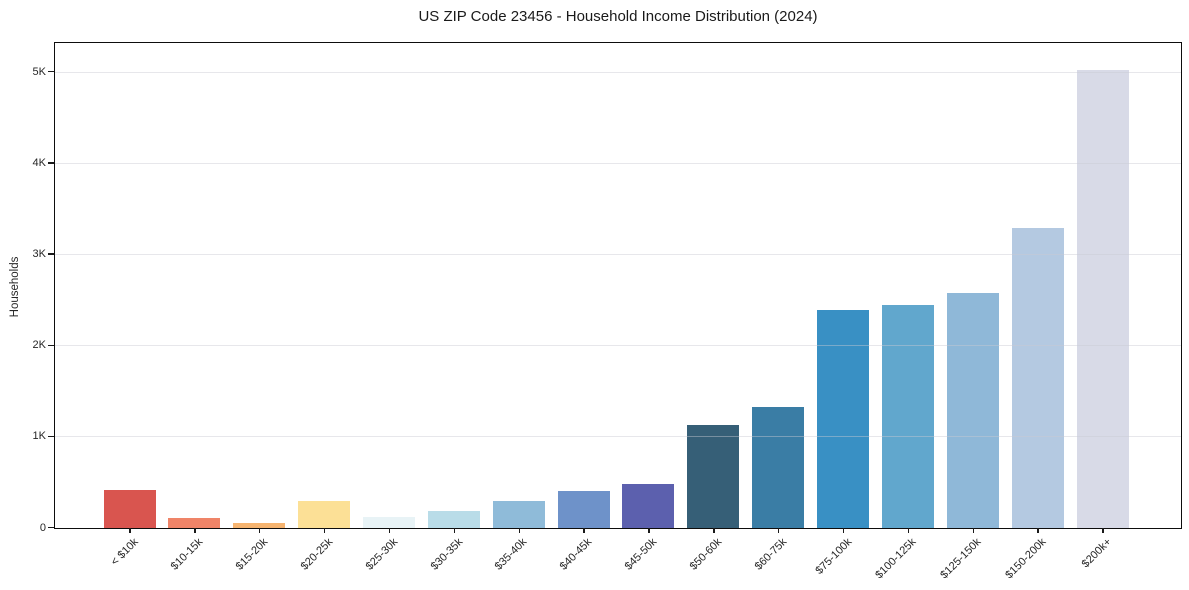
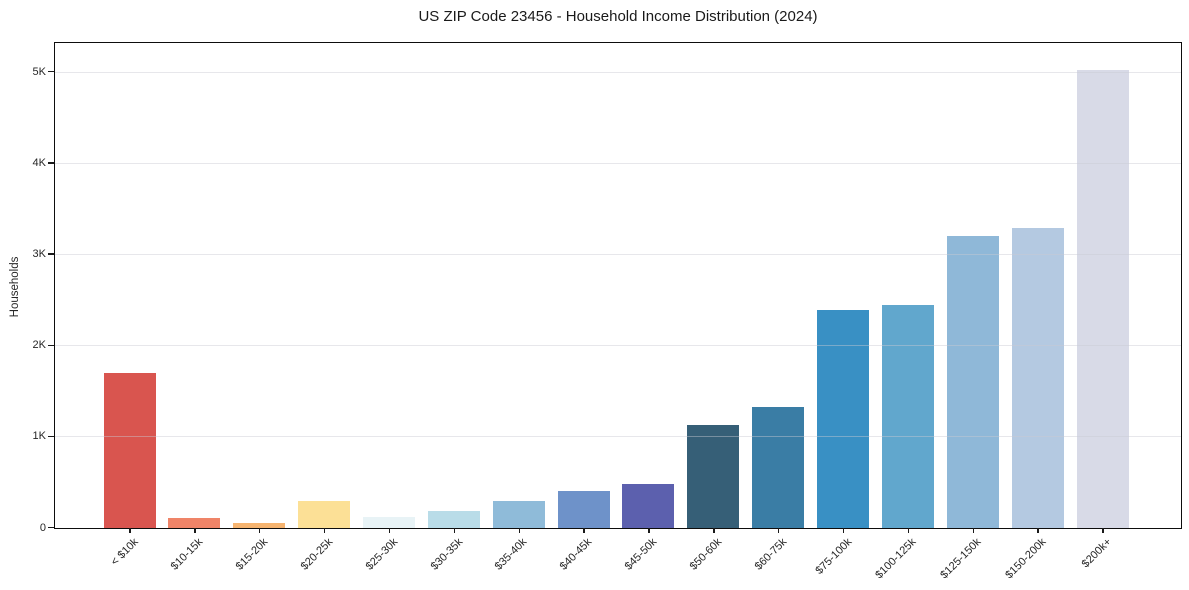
< $10k: 0.4K -> 1.7K
$125-150k: 2.6K -> 3.2K
